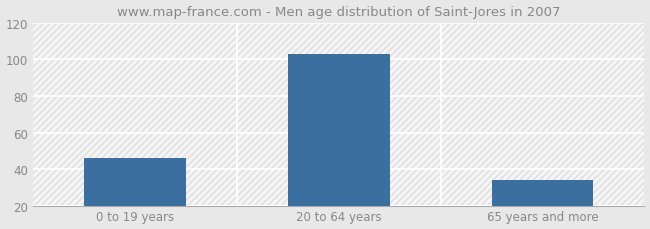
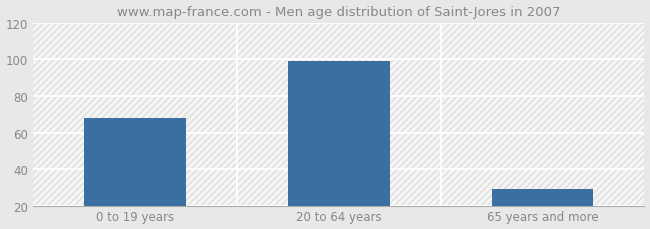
0 to 19 years: 46 -> 68
20 to 64 years: 103 -> 99
65 years and more: 34 -> 29
